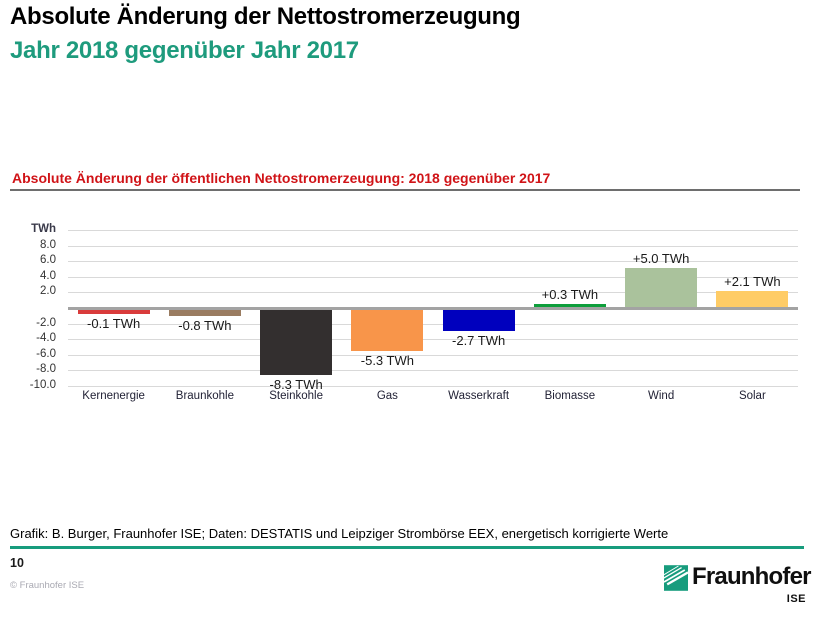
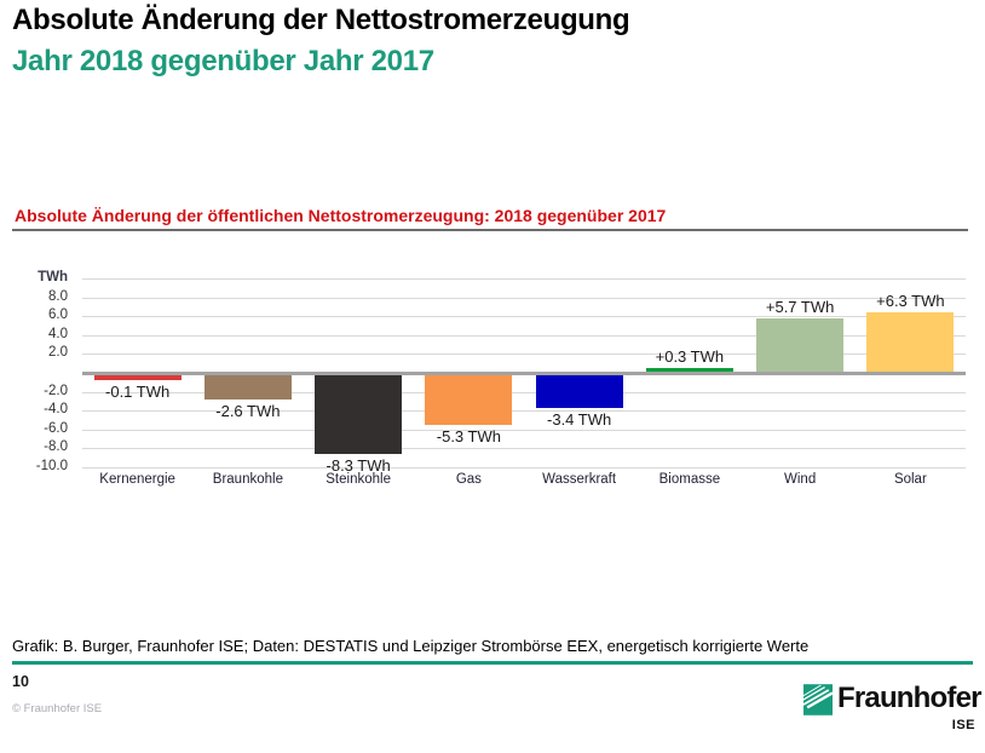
Braunkohle: -0.8 -> -2.6
Wasserkraft: -2.7 -> -3.4
Wind: +5.0 -> +5.7
Solar: +2.1 -> +6.3
